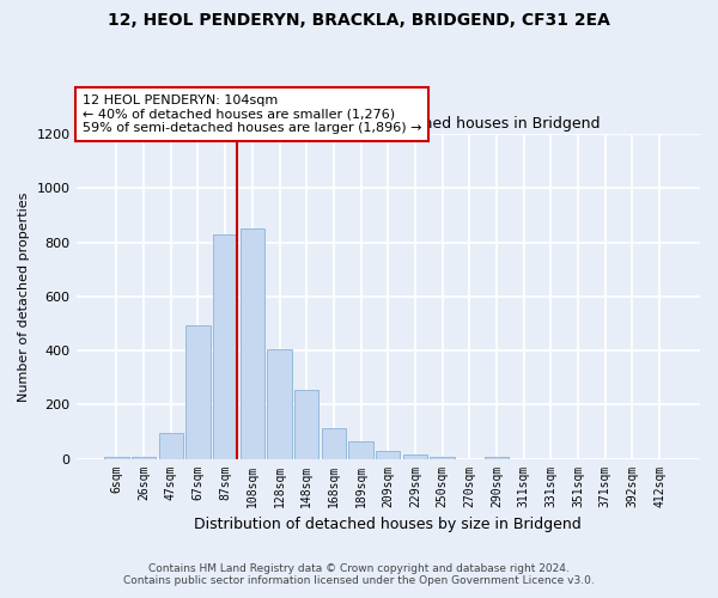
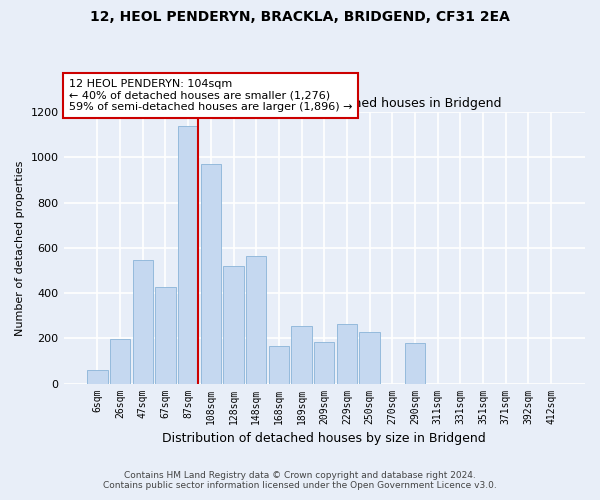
6sqm: 5 -> 60
26sqm: 5 -> 195
47sqm: 95 -> 545
67sqm: 495 -> 425
87sqm: 830 -> 1140
108sqm: 850 -> 970
128sqm: 405 -> 520
148sqm: 255 -> 565
168sqm: 115 -> 165
189sqm: 65 -> 255
209sqm: 30 -> 185
229sqm: 15 -> 265
250sqm: 5 -> 230
290sqm: 5 -> 180
